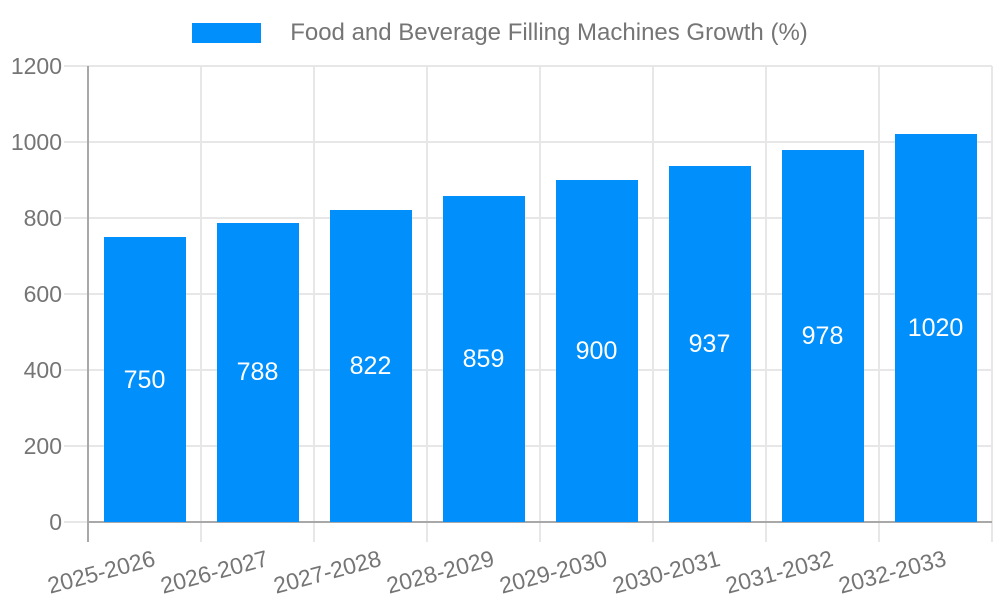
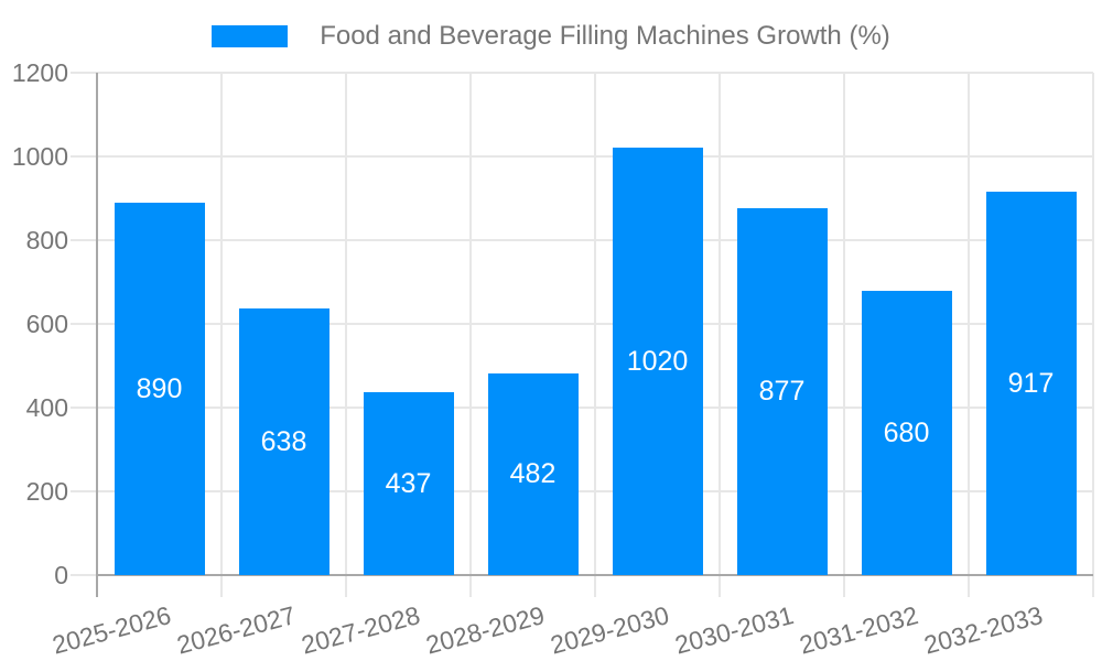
2025-2026: 750 -> 890
2026-2027: 788 -> 638
2027-2028: 822 -> 437
2028-2029: 859 -> 482
2029-2030: 900 -> 1020
2030-2031: 937 -> 877
2031-2032: 978 -> 680
2032-2033: 1020 -> 917
